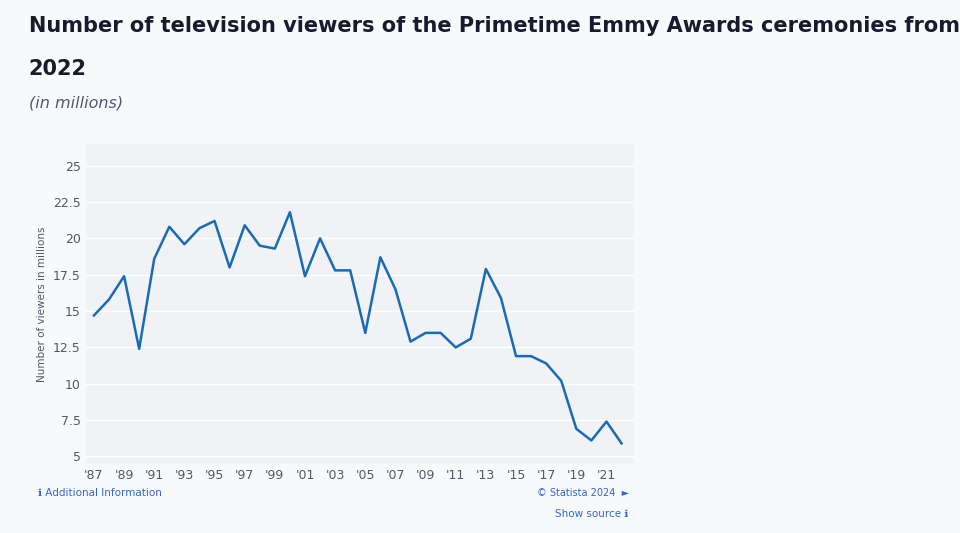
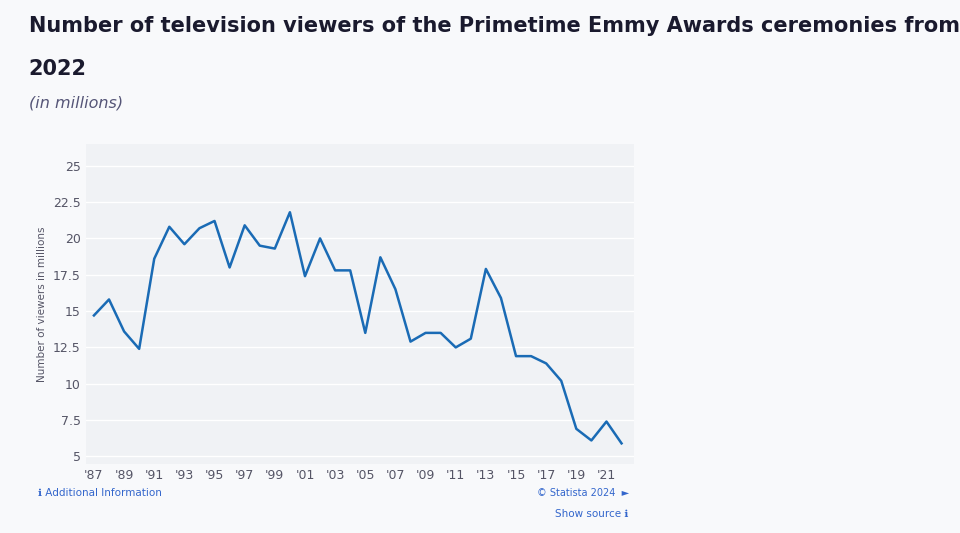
'89: 17.4 -> 13.6
